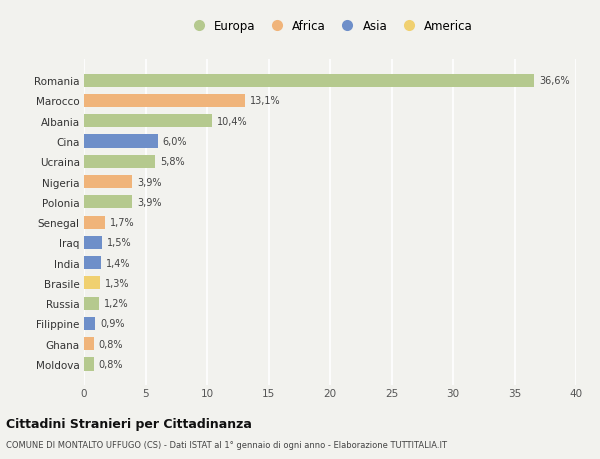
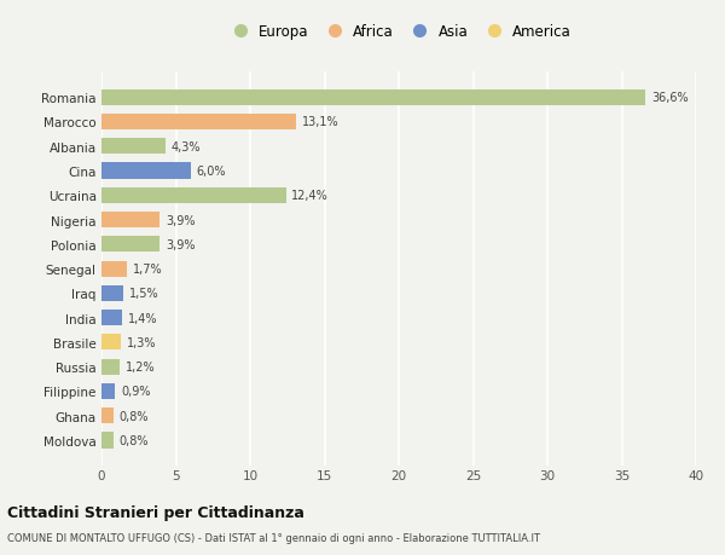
Albania: 10,4% -> 4,3%
Ucraina: 5,8% -> 12,4%
